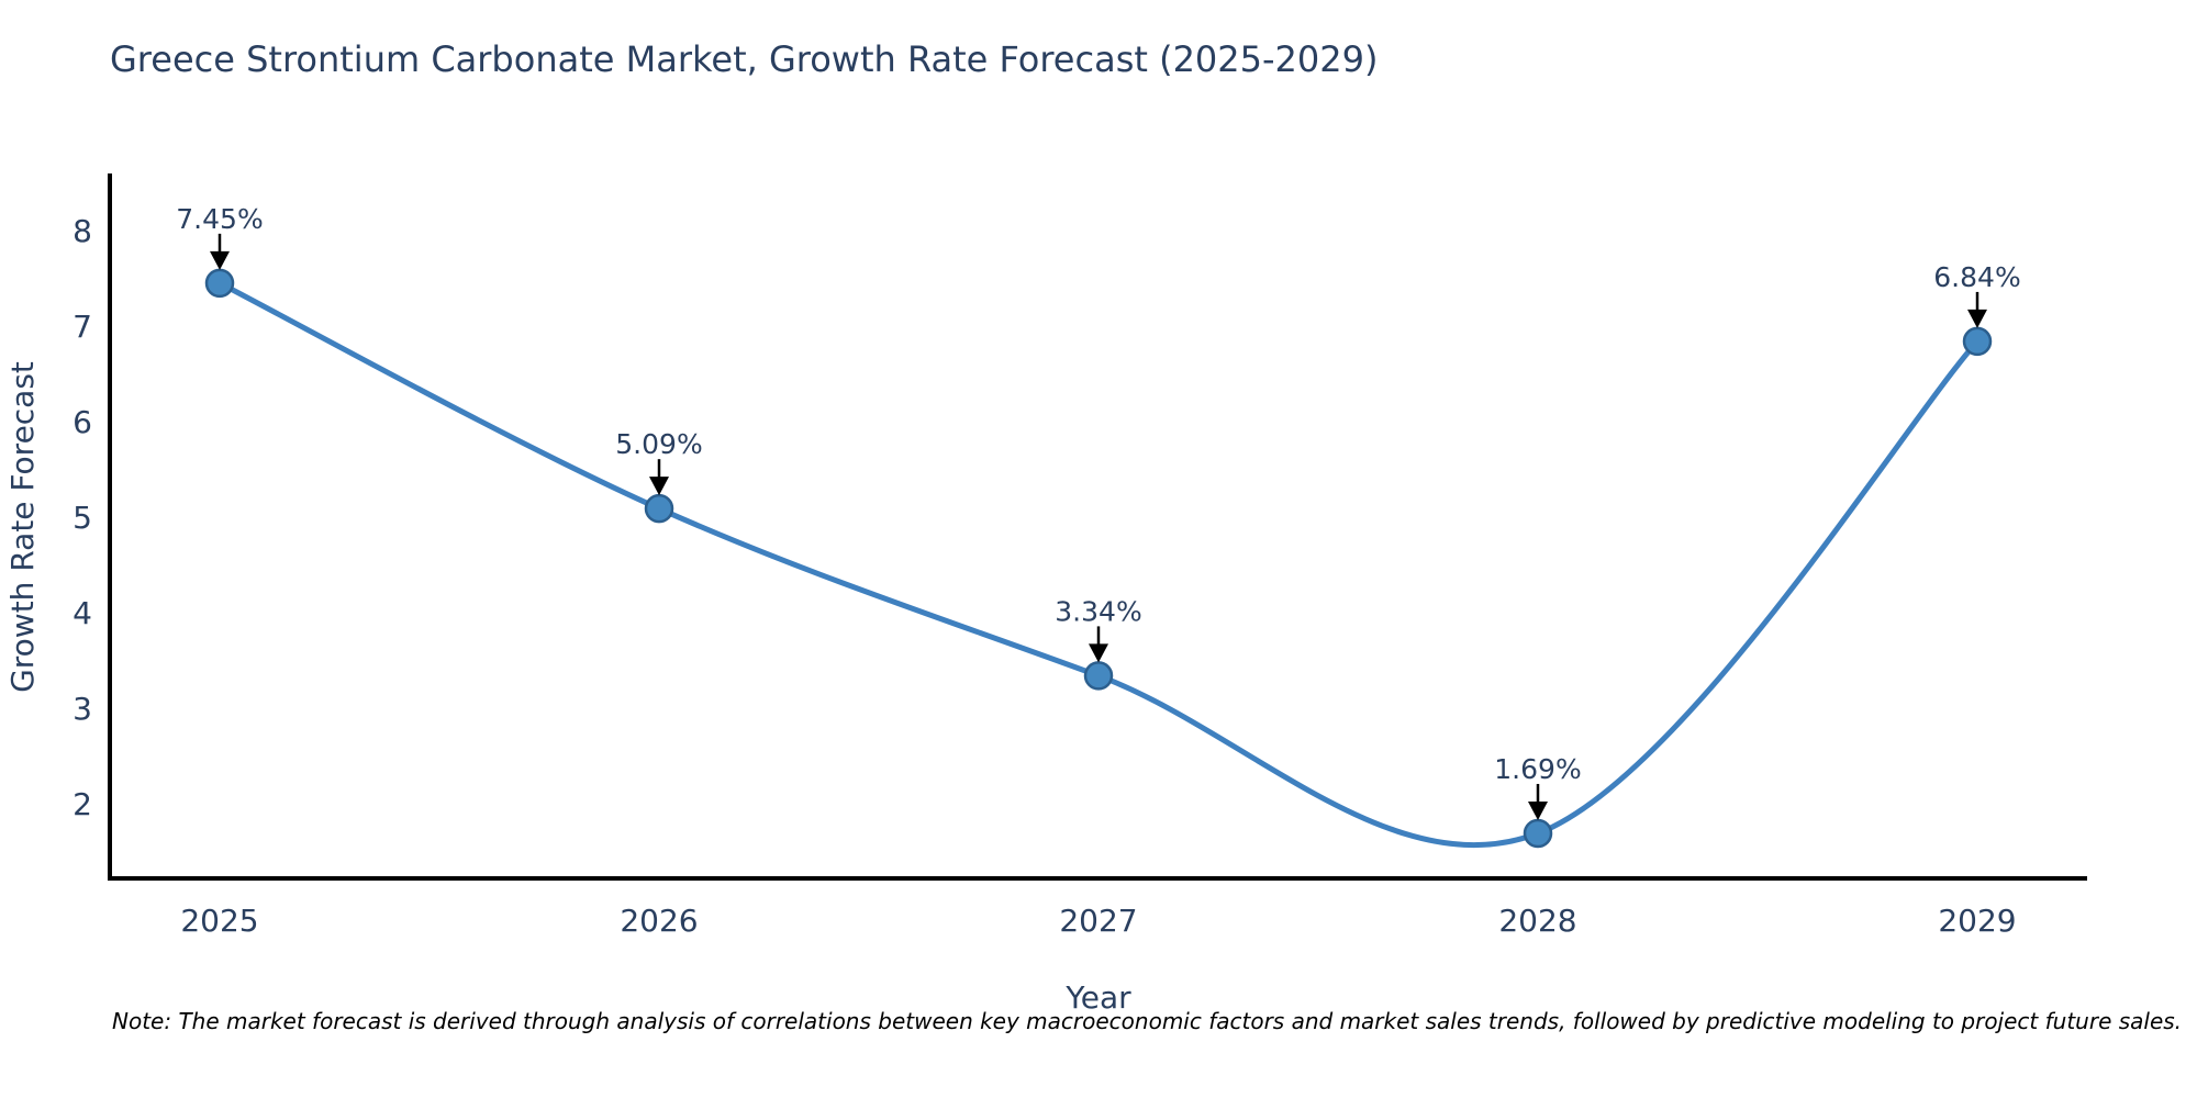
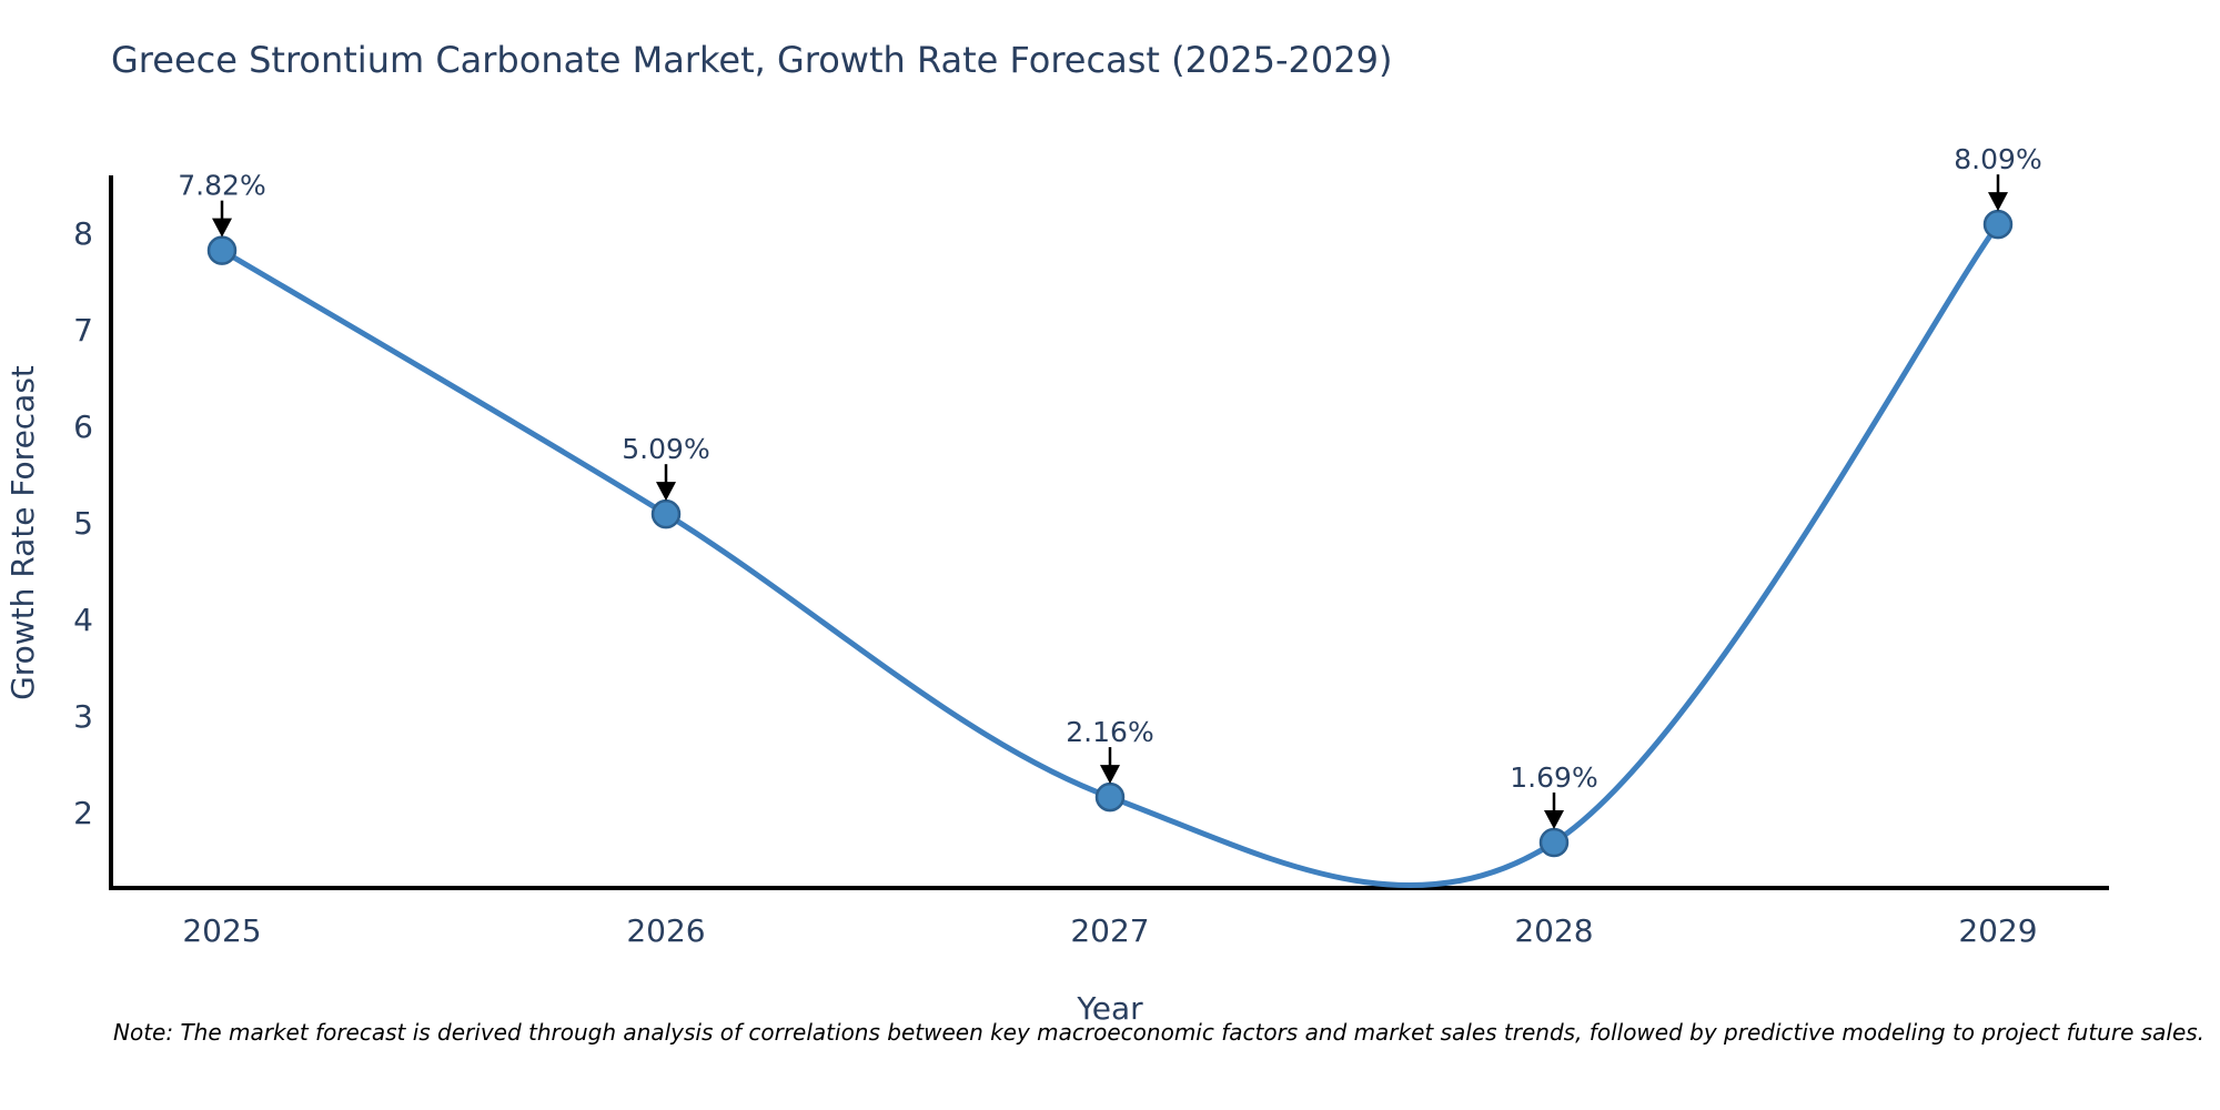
2025: 7.45% -> 7.82%
2027: 3.34% -> 2.16%
2029: 6.84% -> 8.09%
